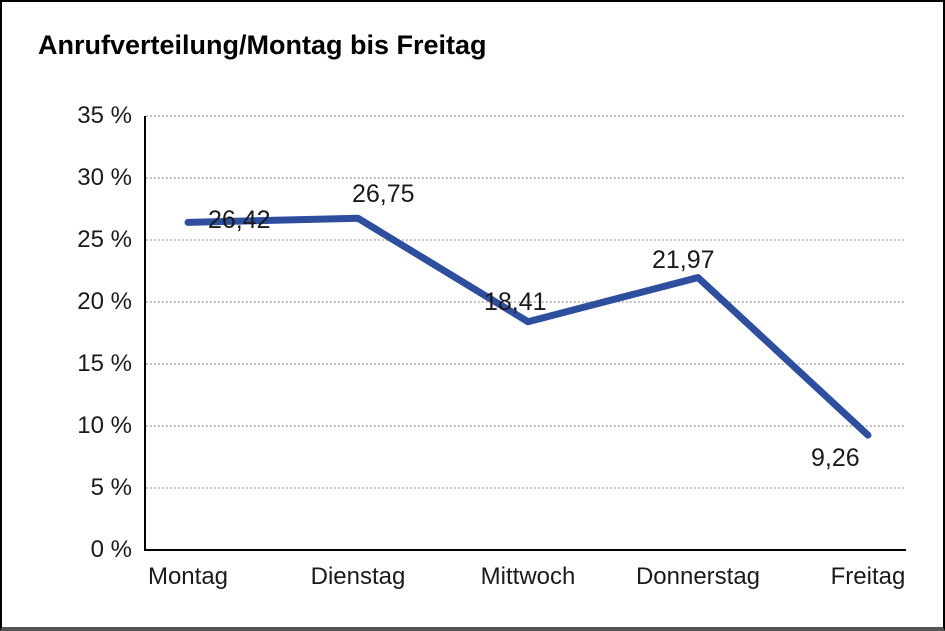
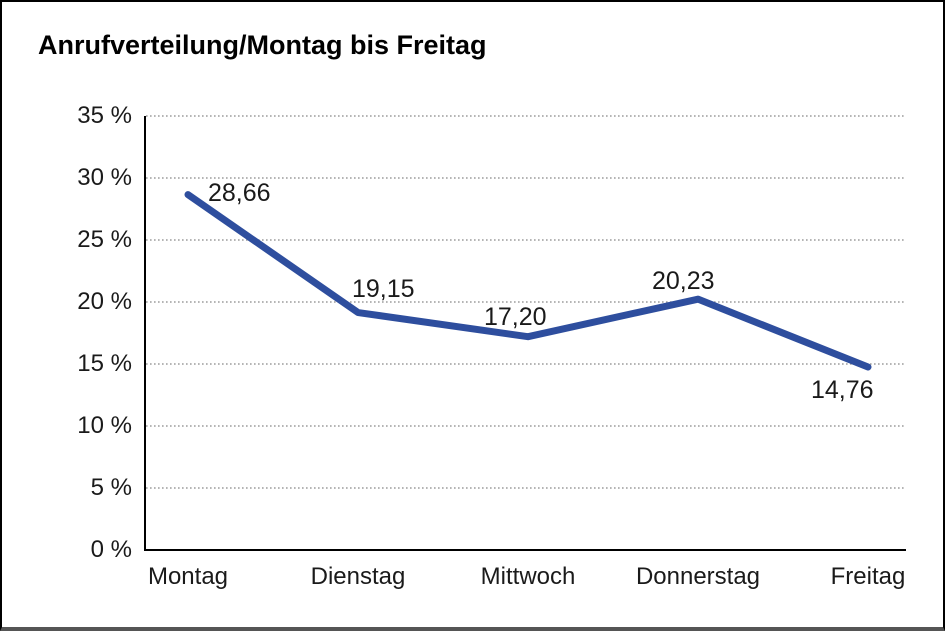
Montag: 26,42 -> 28,66
Dienstag: 26,75 -> 19,15
Mittwoch: 18,41 -> 17,20
Donnerstag: 21,97 -> 20,23
Freitag: 9,26 -> 14,76
